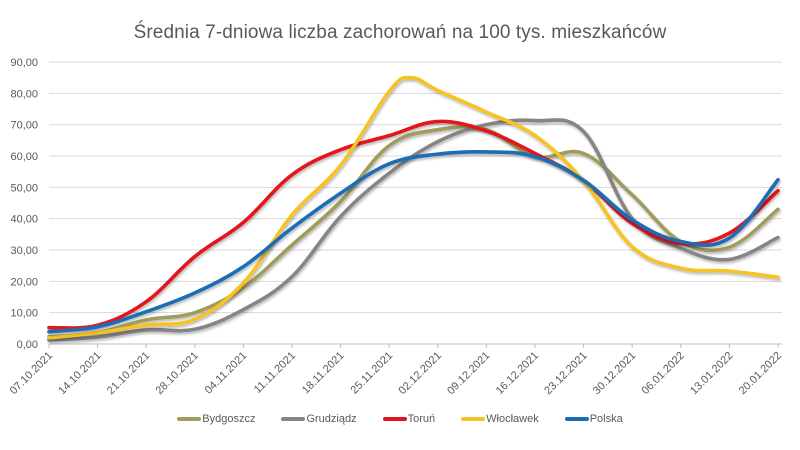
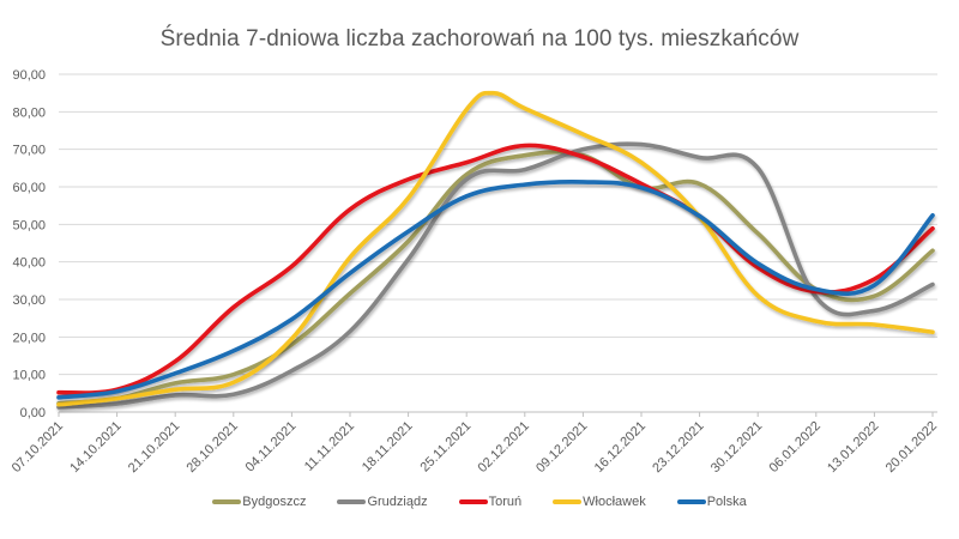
Grudziądz/25.11.2021: 54 -> 62
Grudziądz/30.12.2021: 40 -> 65
